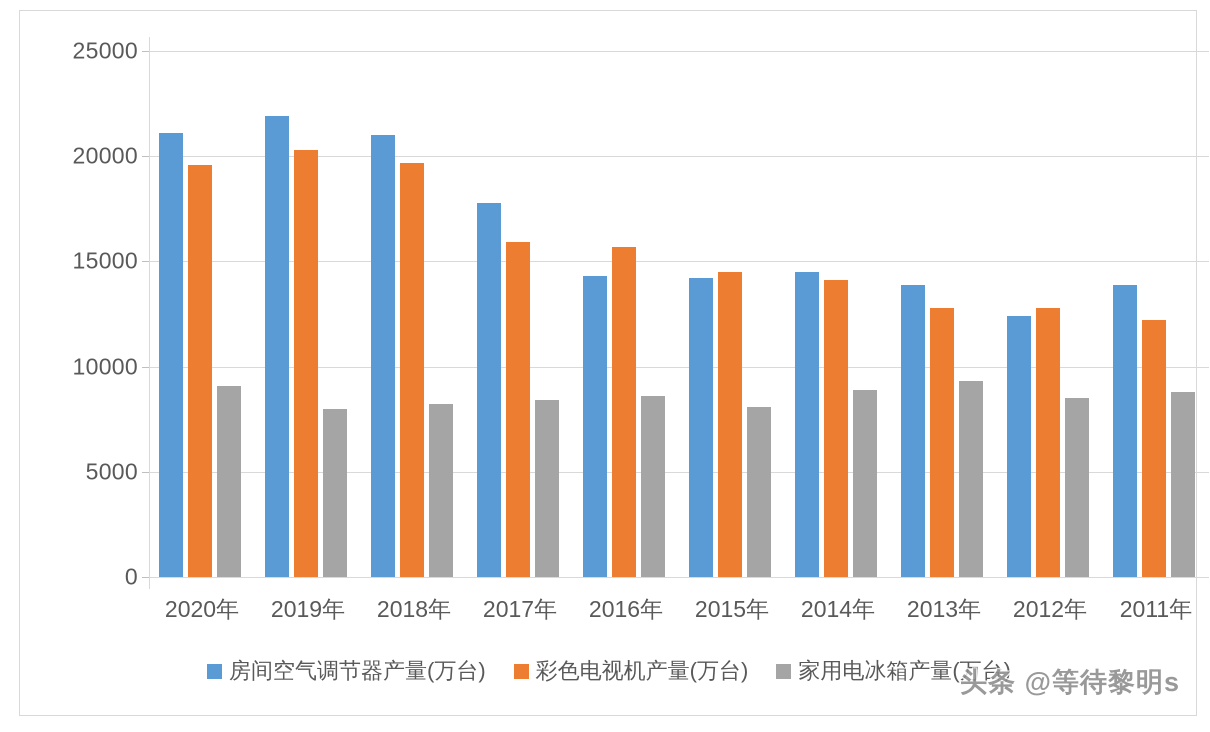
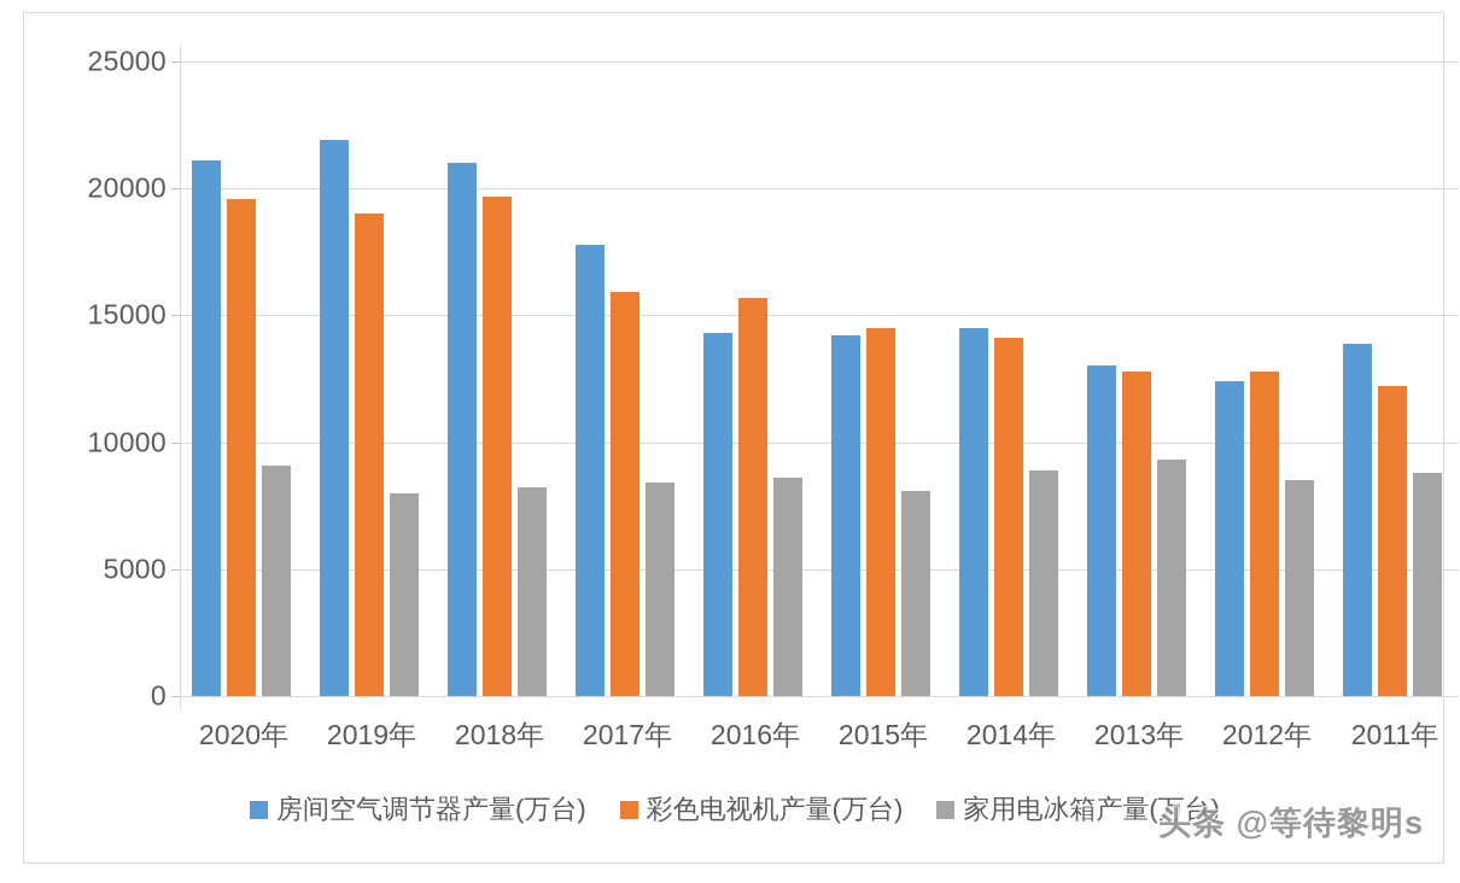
彩色电视机产量(万台)/2019年: 20300 -> 19000
房间空气调节器产量(万台)/2013年: 13900 -> 13000
